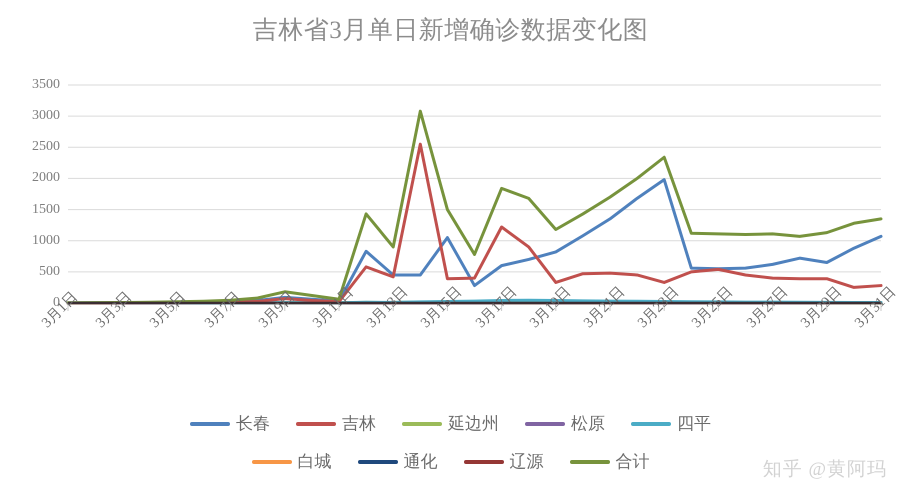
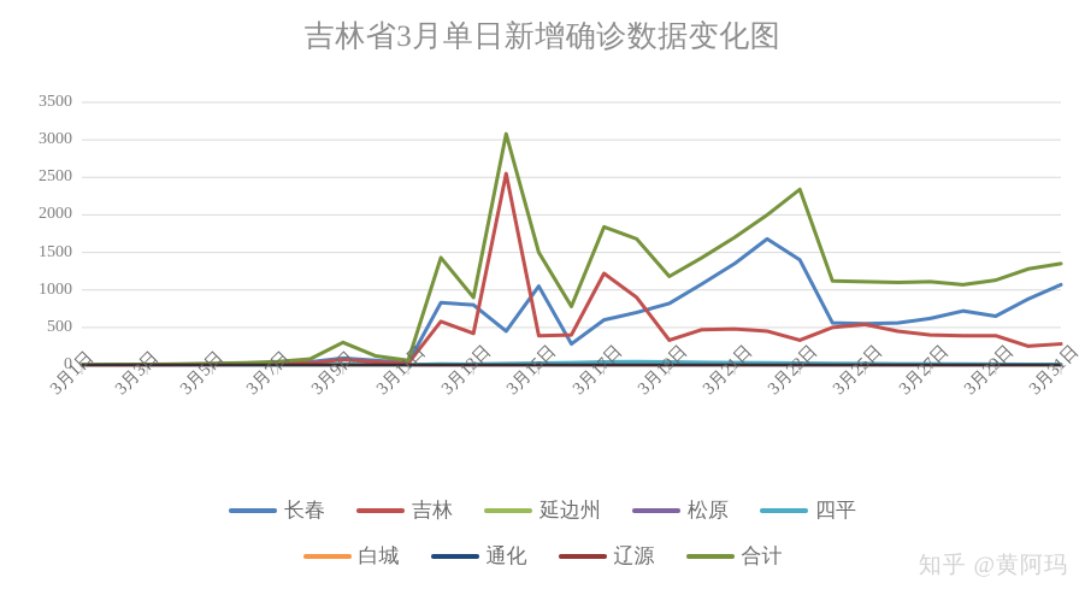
合计/3月9日: 200 -> 300
长春/3月13日: 400 -> 800
长春/3月23日: 2000 -> 1400
